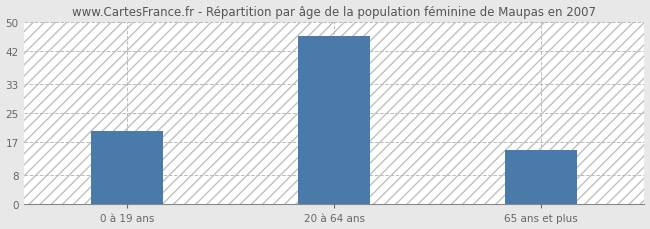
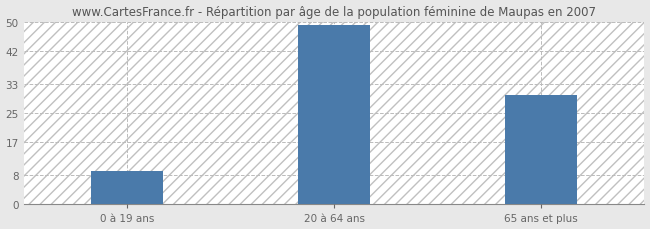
0 à 19 ans: 20 -> 9
20 à 64 ans: 46 -> 49
65 ans et plus: 15 -> 30
